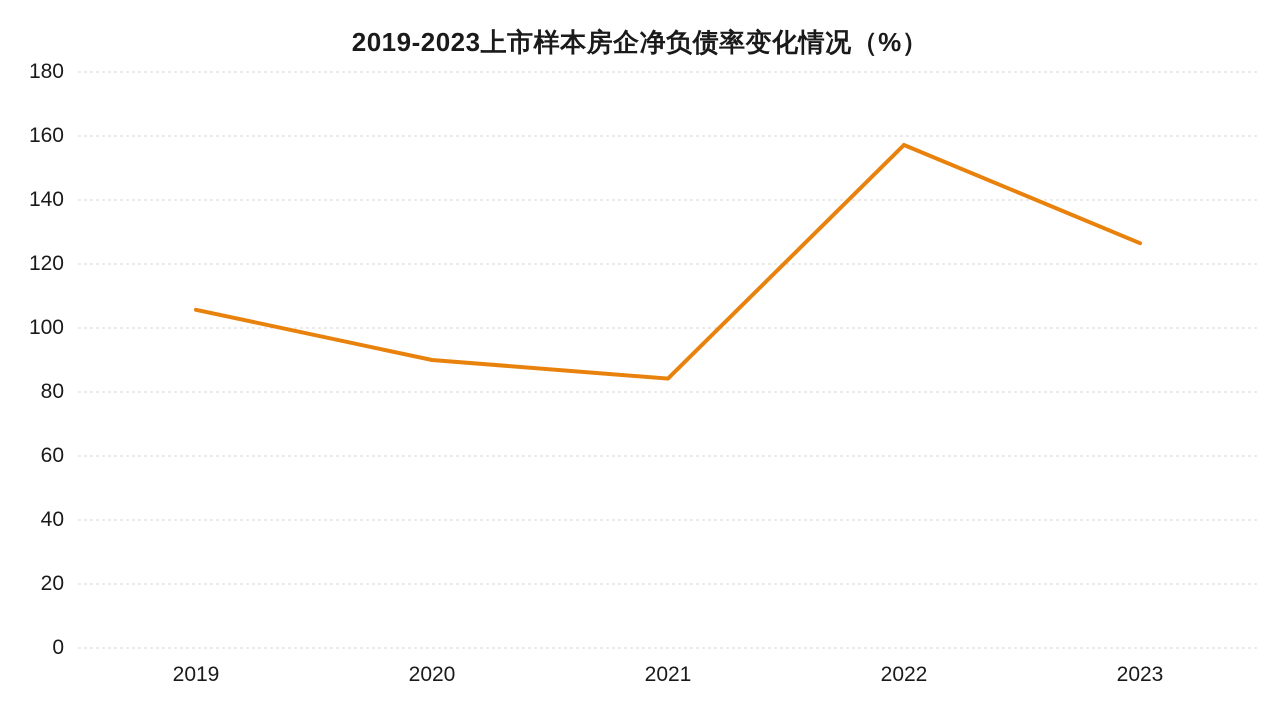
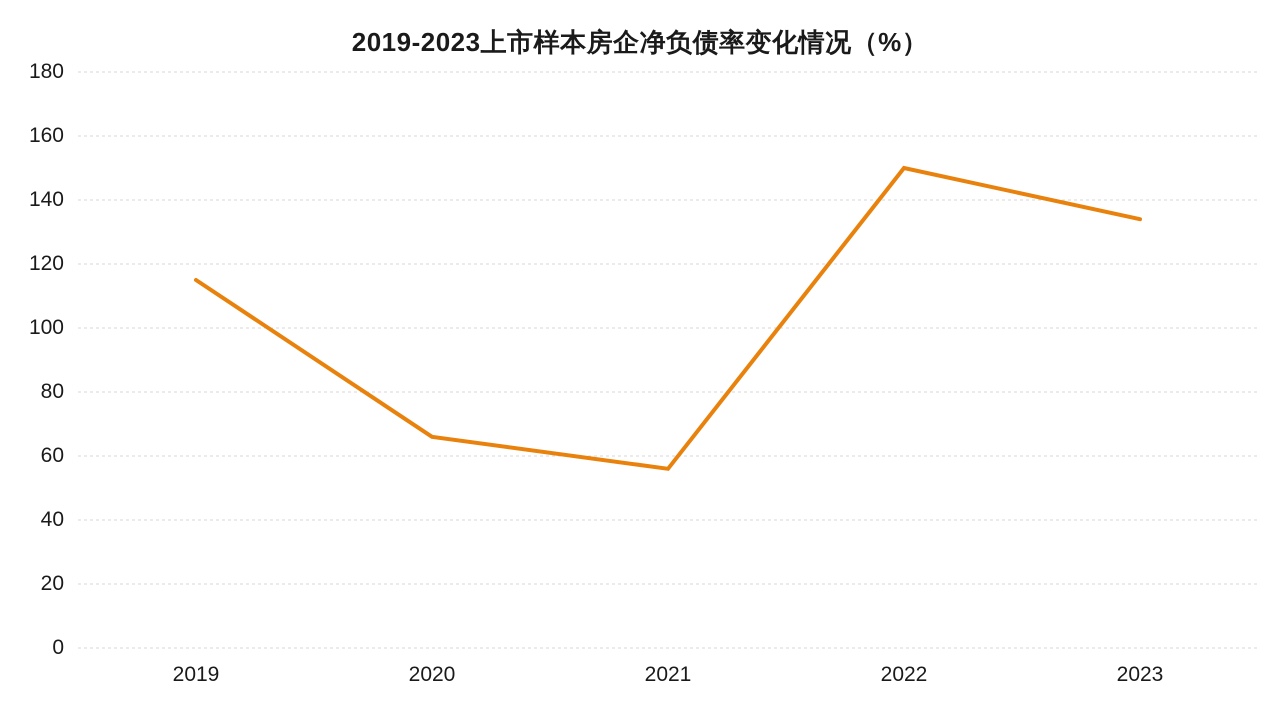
2019: 106 -> 115
2020: 90 -> 66
2021: 84 -> 56
2022: 157 -> 150
2023: 126 -> 134
